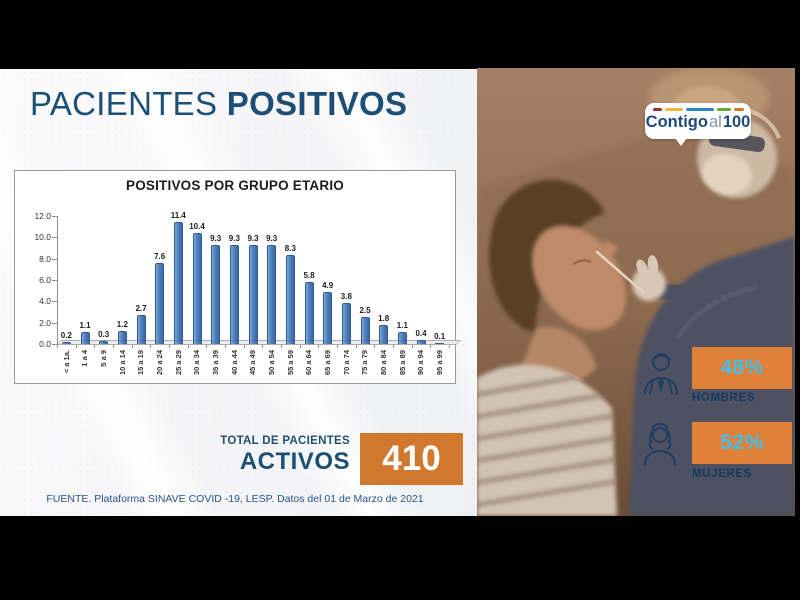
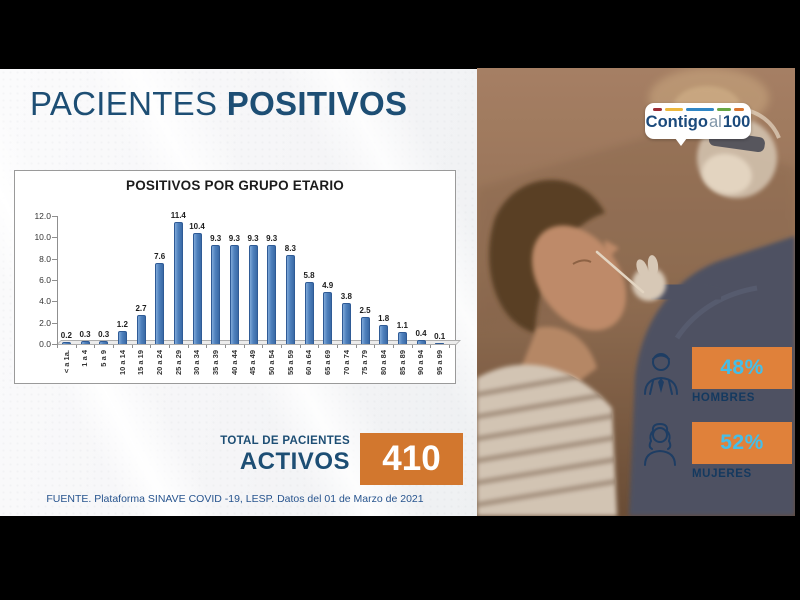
1 a 4: 1.1 -> 0.3
